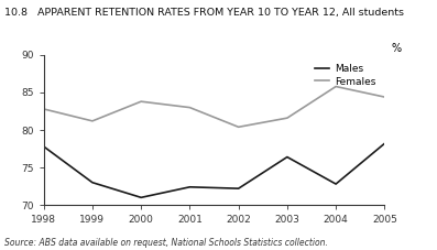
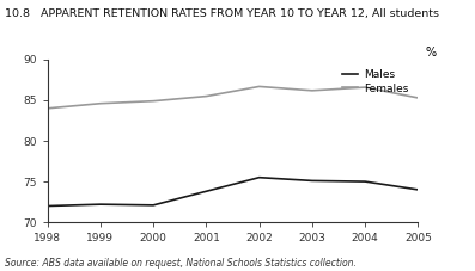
Males/1998: 77.8 -> 72.0
Females/1998: 82.8 -> 84.0
Males/1999: 73.0 -> 72.2
Females/1999: 81.2 -> 84.6
Males/2000: 71.0 -> 72.1
Females/2000: 83.8 -> 84.9
Males/2001: 72.4 -> 73.8
Females/2001: 83.0 -> 85.5
Males/2002: 72.2 -> 75.5
Females/2002: 80.4 -> 86.7
Males/2003: 76.4 -> 75.1
Females/2003: 81.6 -> 86.2
Males/2004: 72.8 -> 75.0
Females/2004: 85.8 -> 86.6
Males/2005: 78.2 -> 74.0
Females/2005: 84.4 -> 85.3
